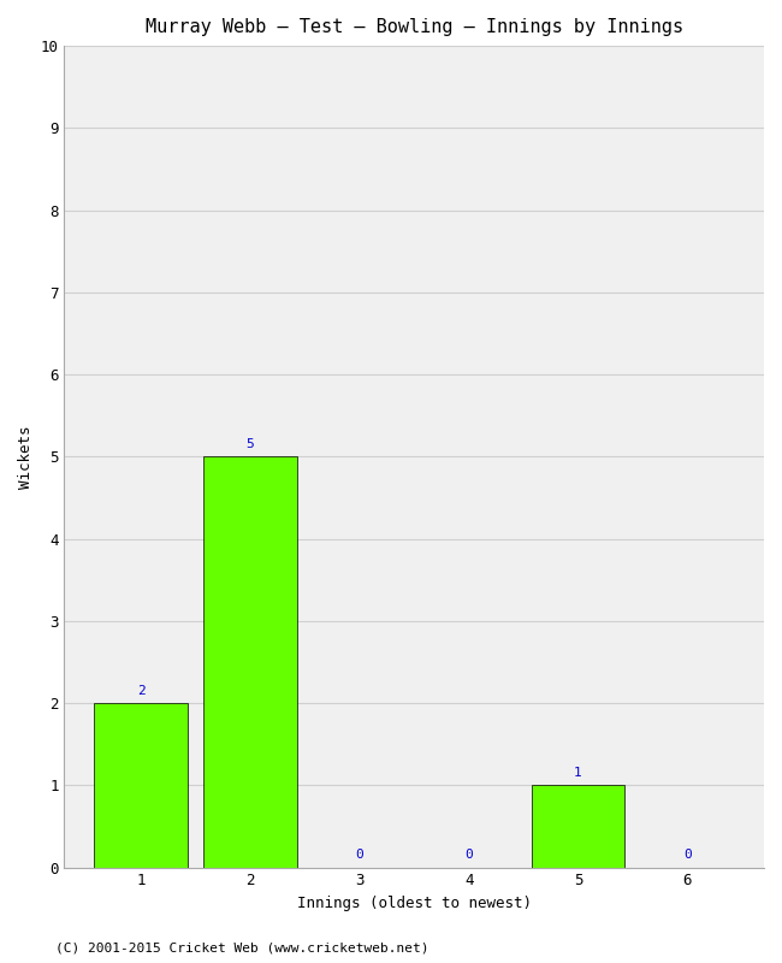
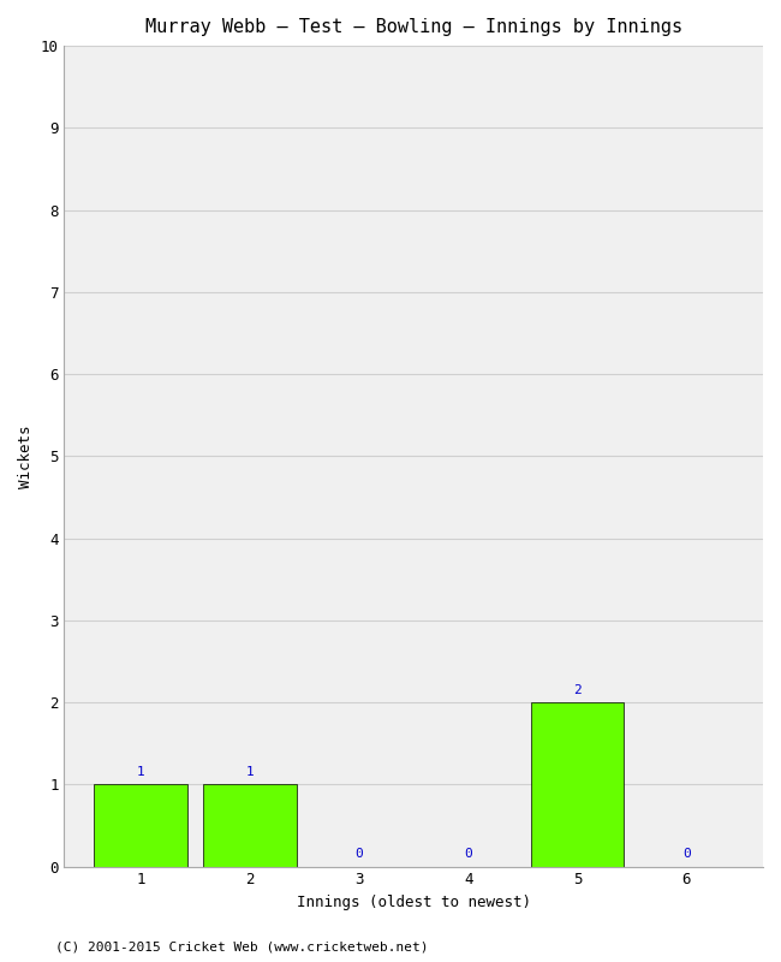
1: 2 -> 1
2: 5 -> 1
5: 1 -> 2
